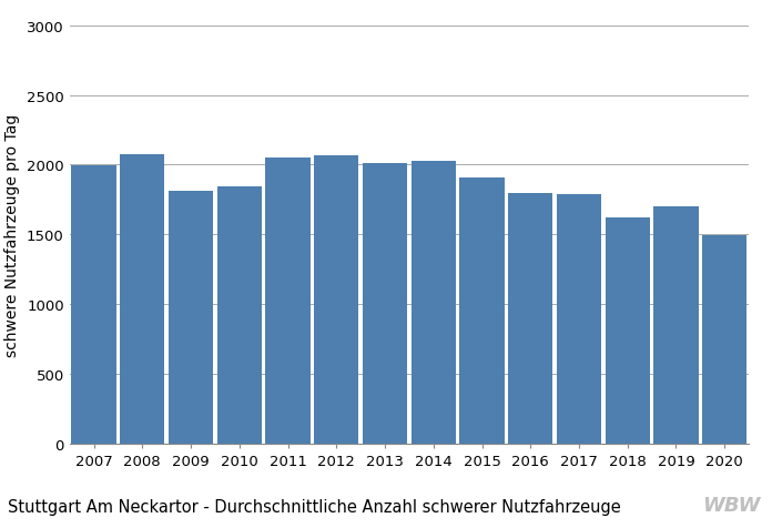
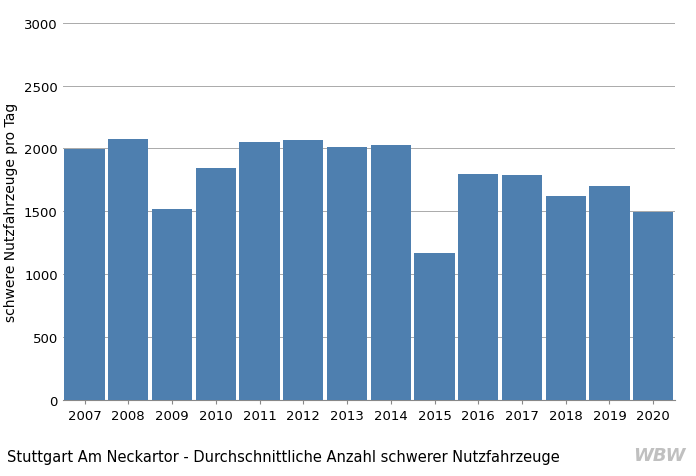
2009: 1810 -> 1520
2015: 1900 -> 1170
